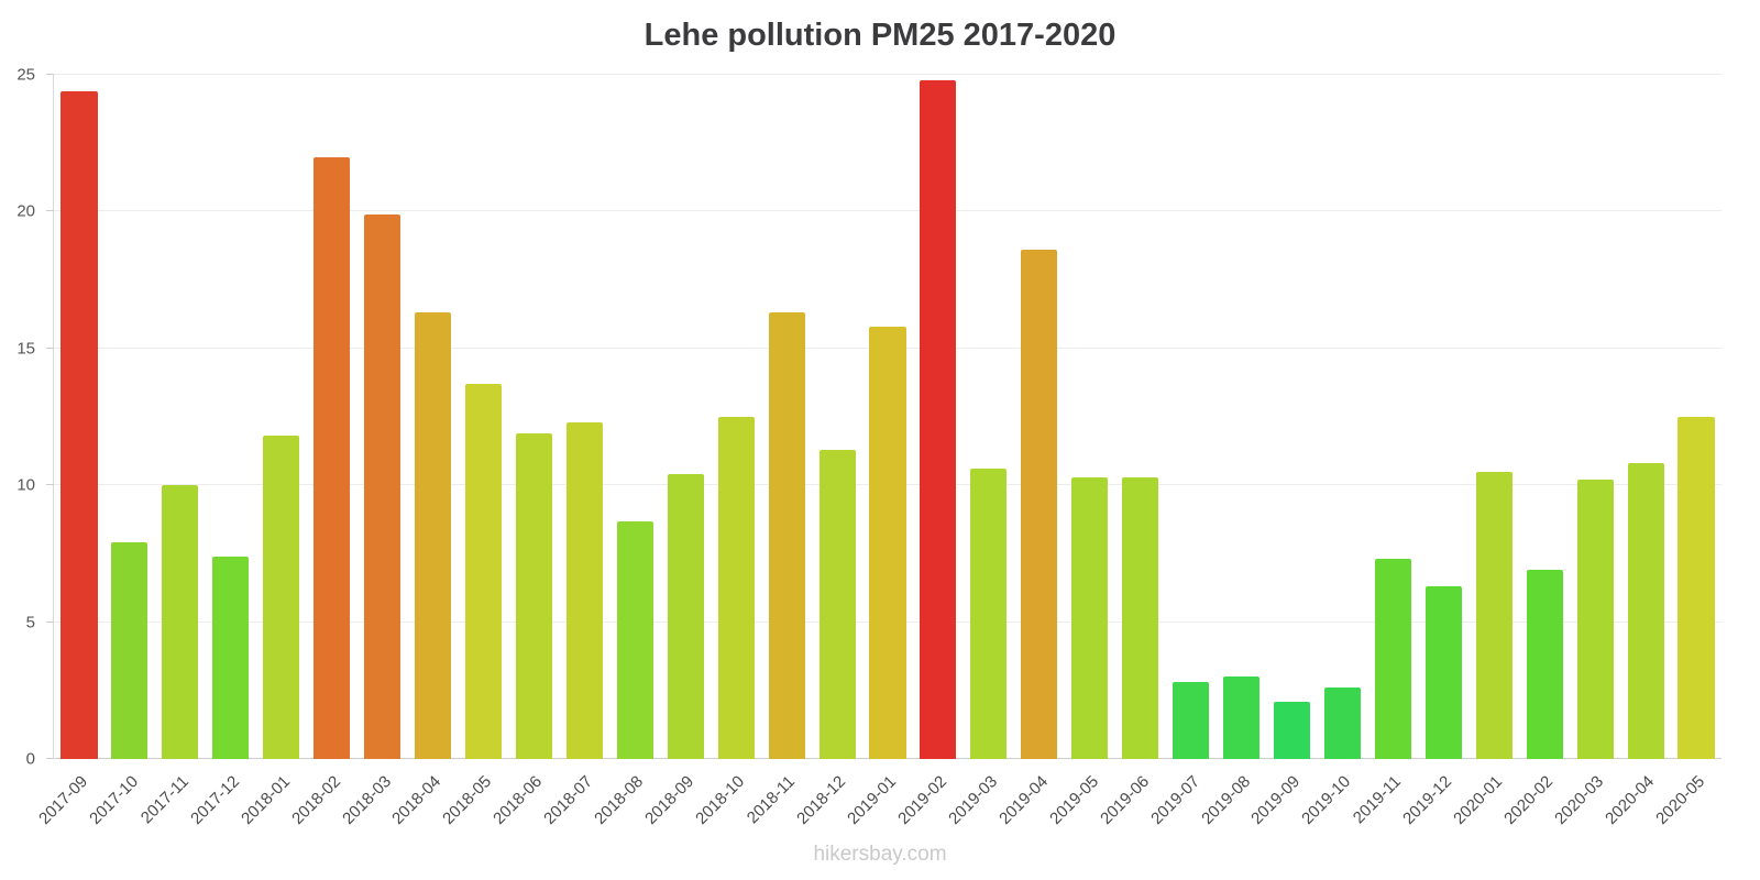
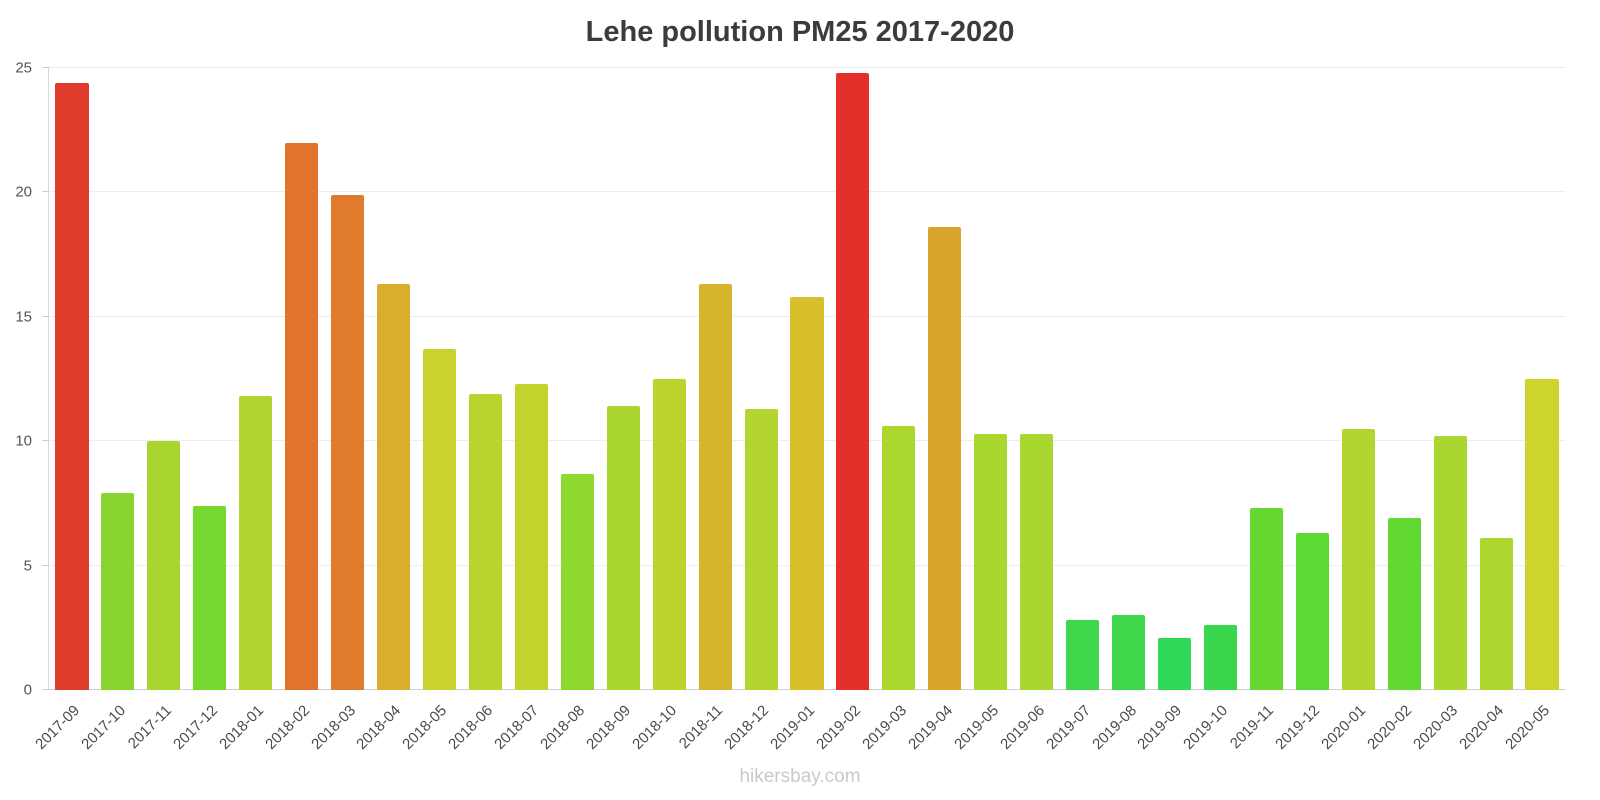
2018-09: 10.4 -> 11.4
2020-04: 10.8 -> 6.1
